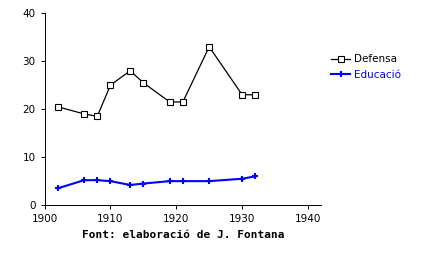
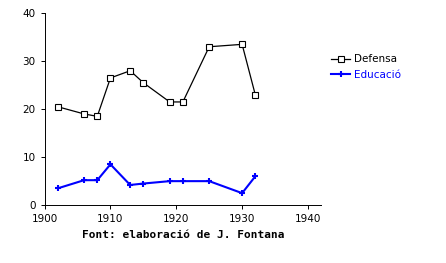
Defensa/1910: 25.0 -> 26.5
Educació/1910: 5.0 -> 8.5
Defensa/1930: 23.0 -> 33.5
Educació/1930: 5.5 -> 2.5
